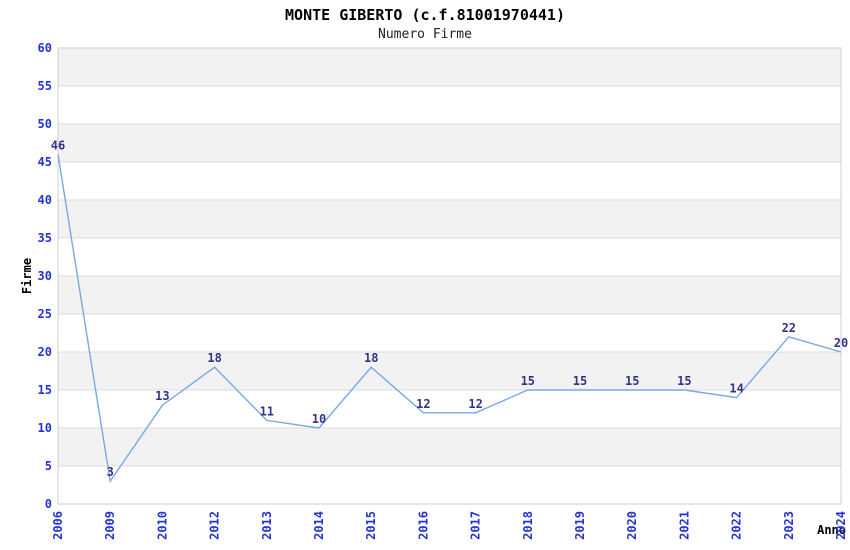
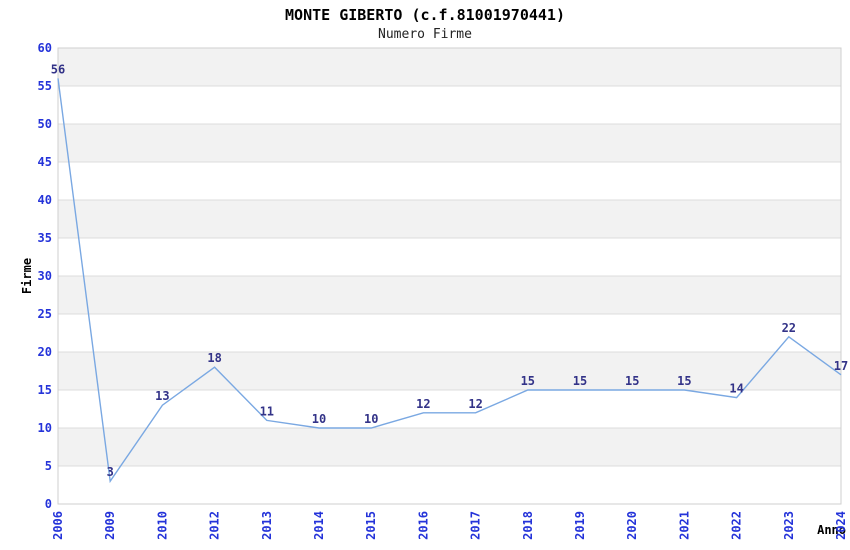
2006: 46 -> 56
2015: 18 -> 10
2024: 20 -> 17
